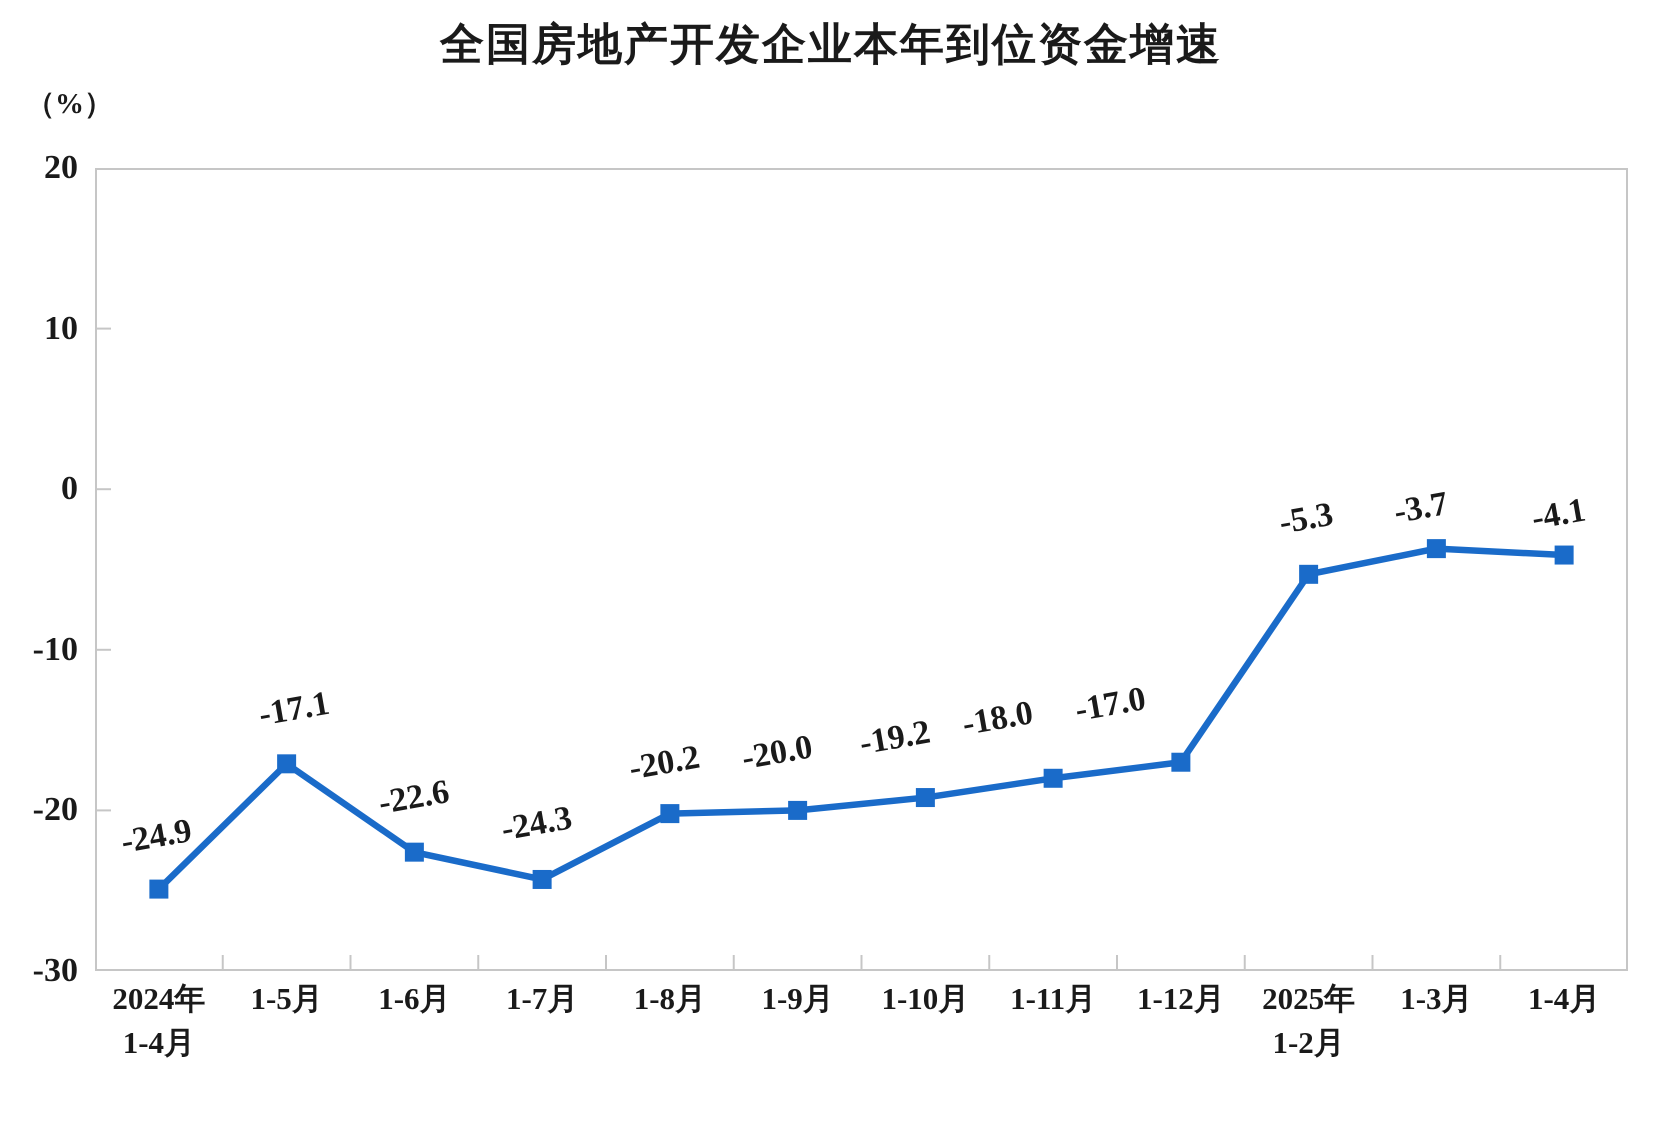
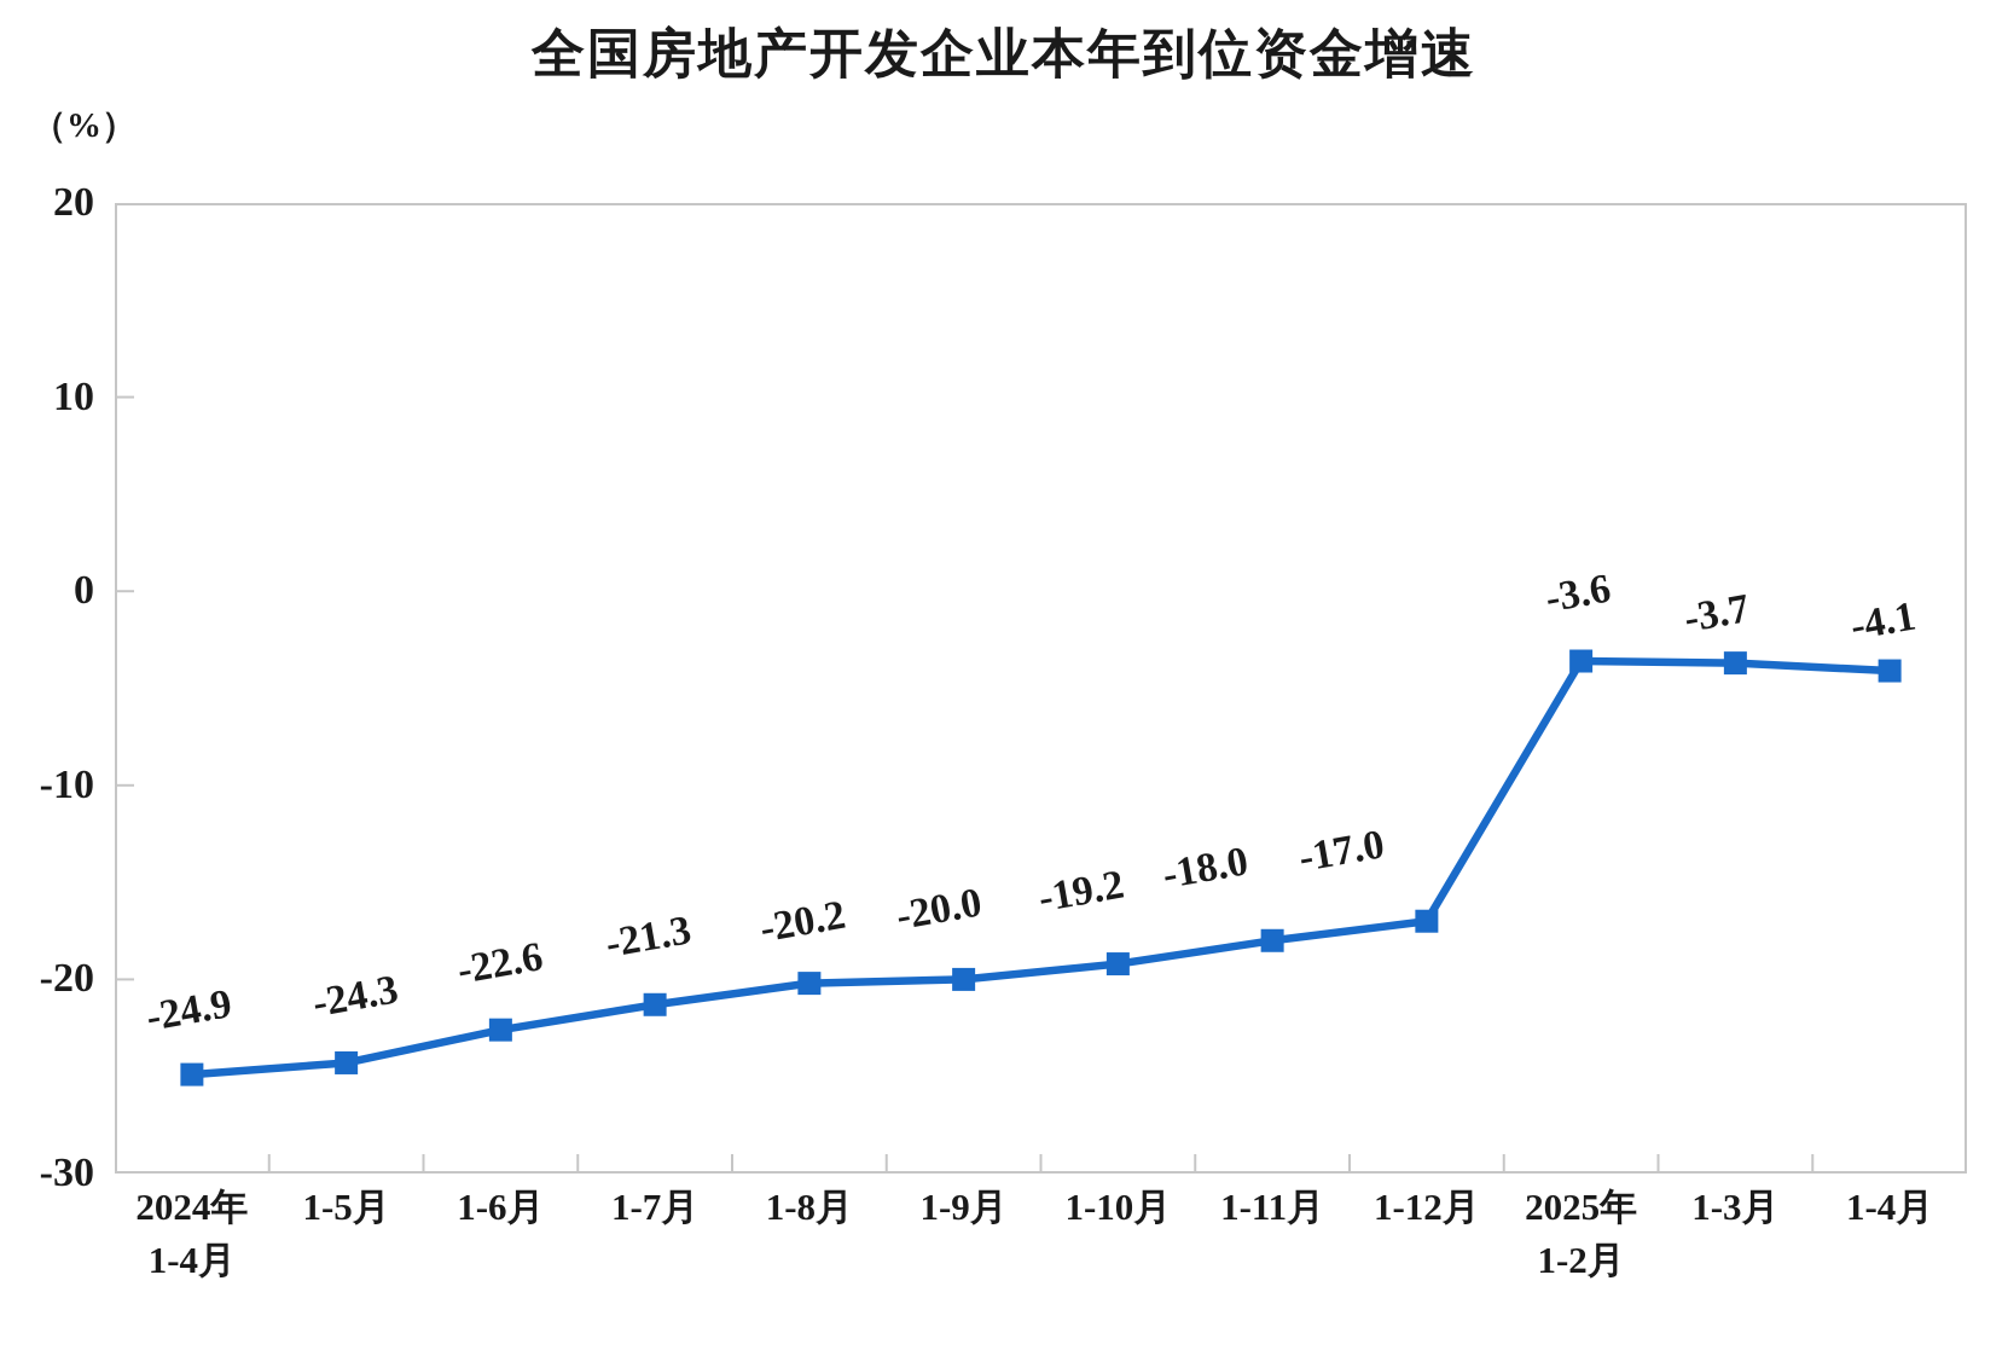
1-5月: -17.1 -> -24.3
1-7月: -24.3 -> -21.3
2025年 1-2月: -5.3 -> -3.6
